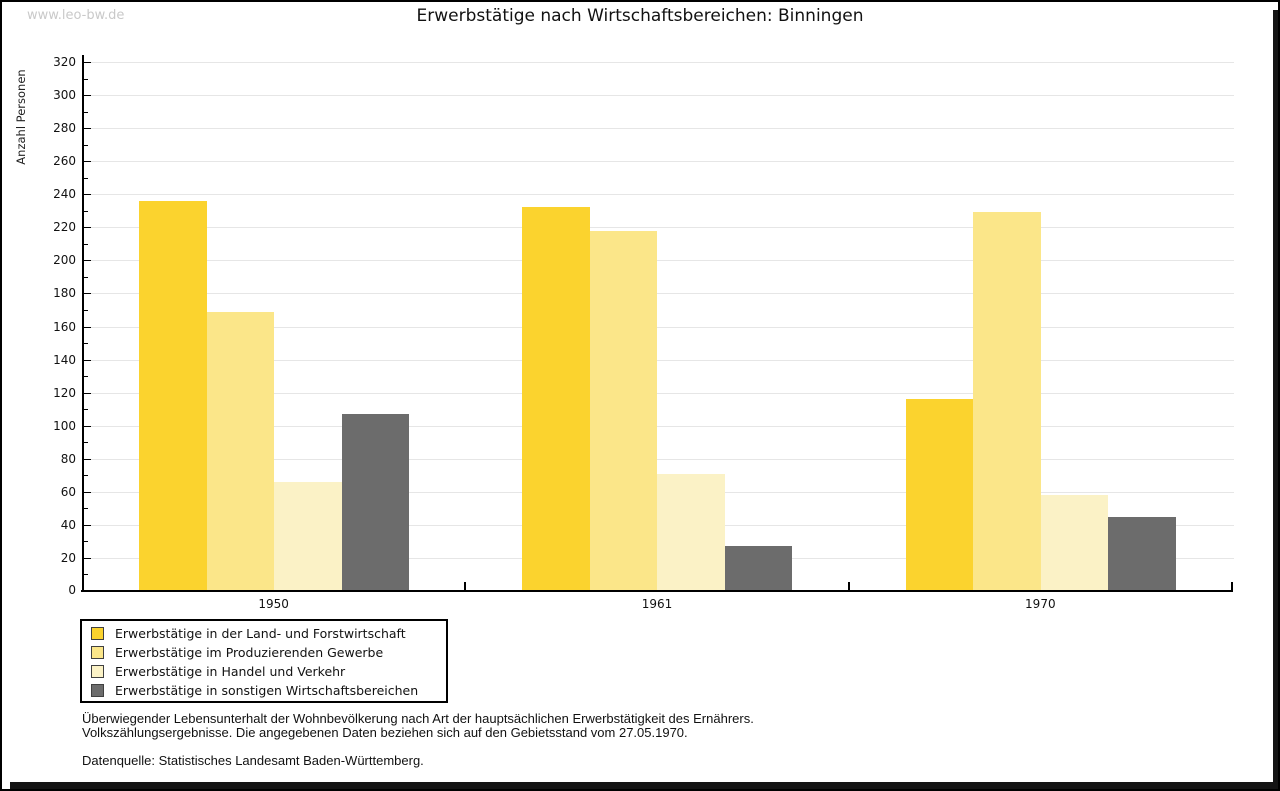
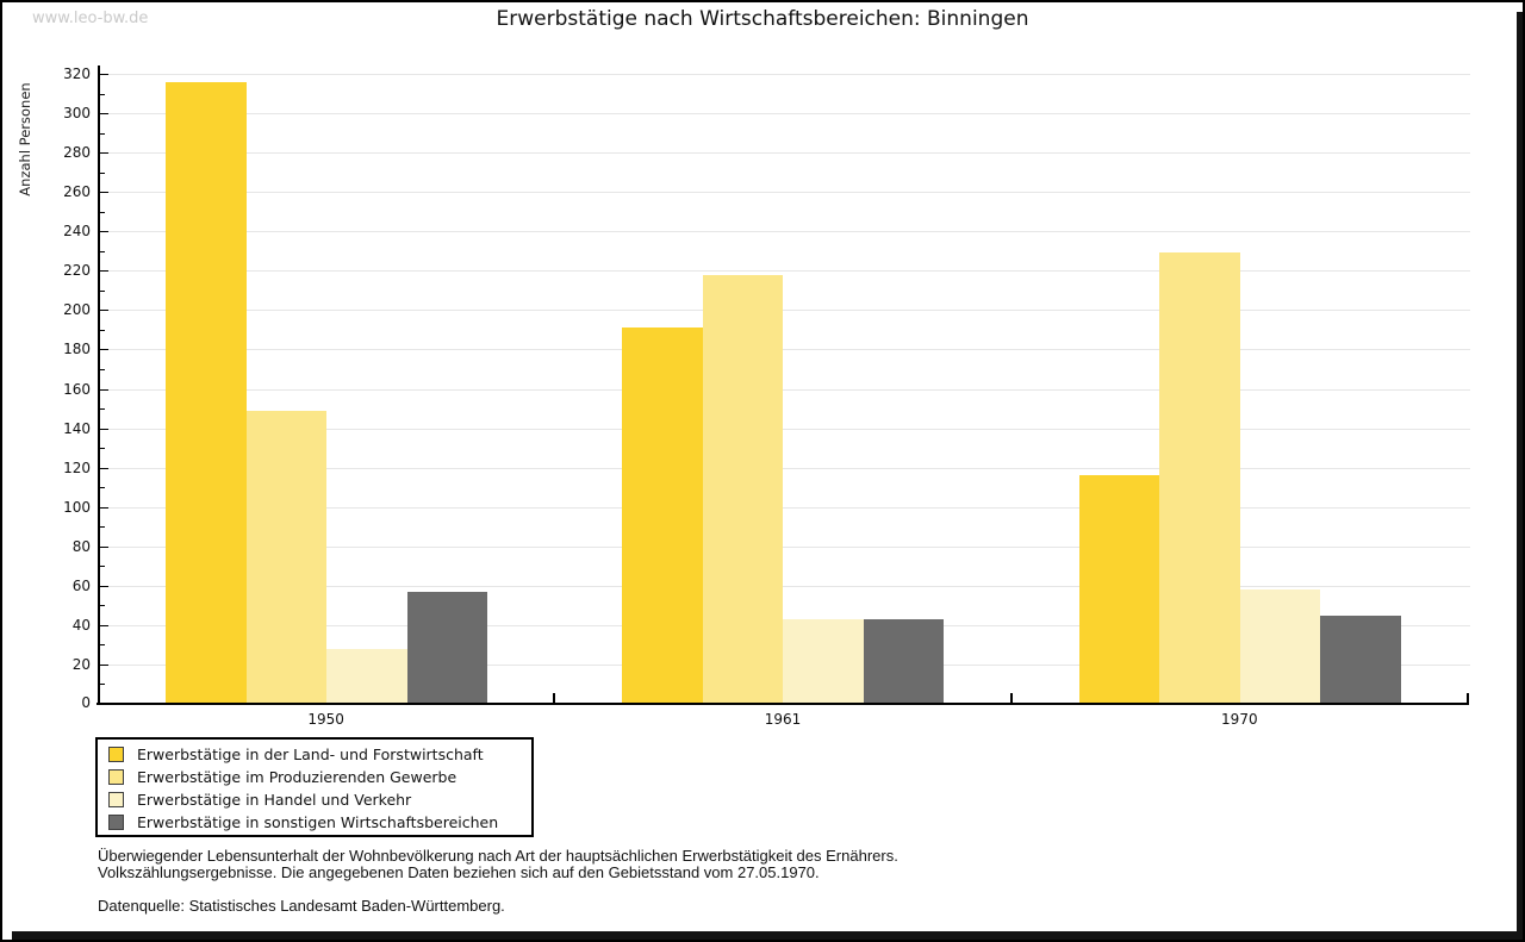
Erwerbstätige in der Land- und Forstwirtschaft/1950: 236 -> 316
Erwerbstätige im Produzierenden Gewerbe/1950: 169 -> 149
Erwerbstätige in Handel und Verkehr/1950: 66 -> 28
Erwerbstätige in sonstigen Wirtschaftsbereichen/1950: 107 -> 57
Erwerbstätige in der Land- und Forstwirtschaft/1961: 232 -> 191
Erwerbstätige in Handel und Verkehr/1961: 71 -> 43
Erwerbstätige in sonstigen Wirtschaftsbereichen/1961: 27 -> 43
